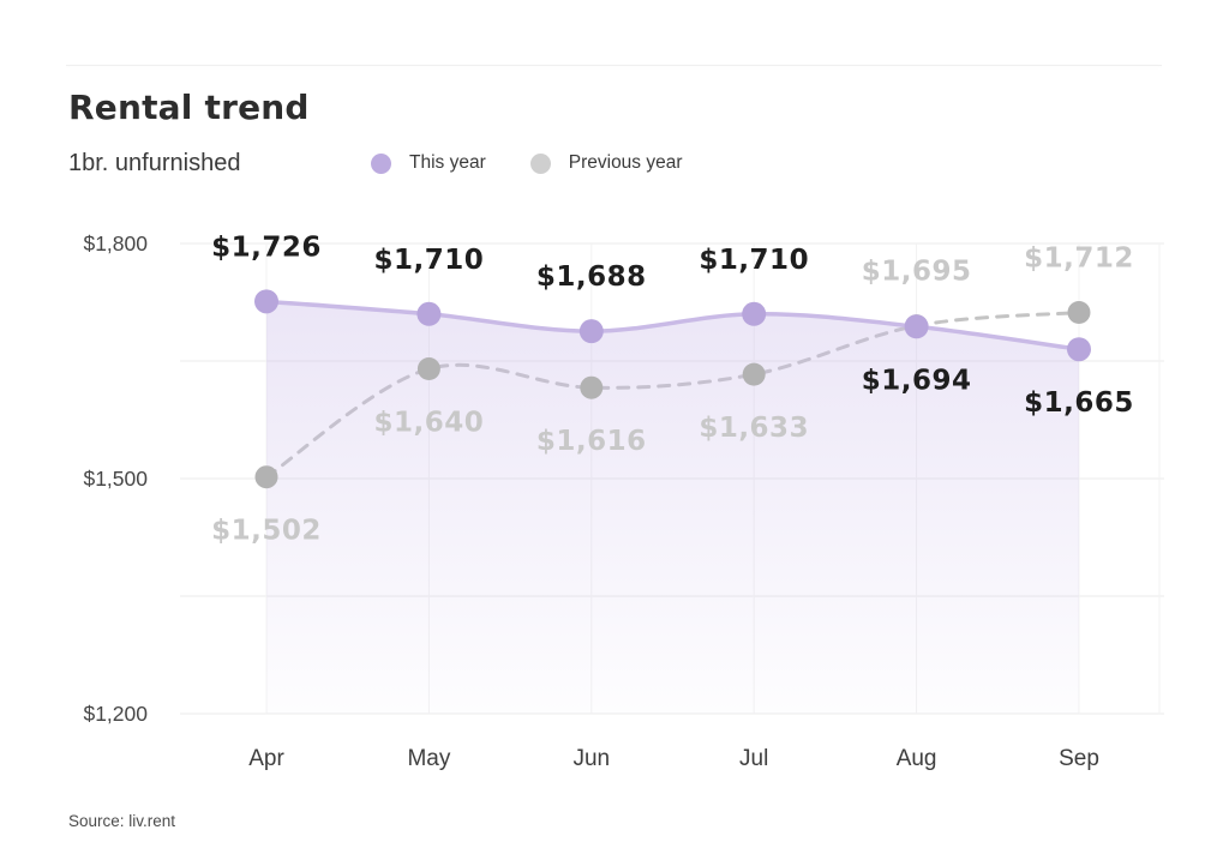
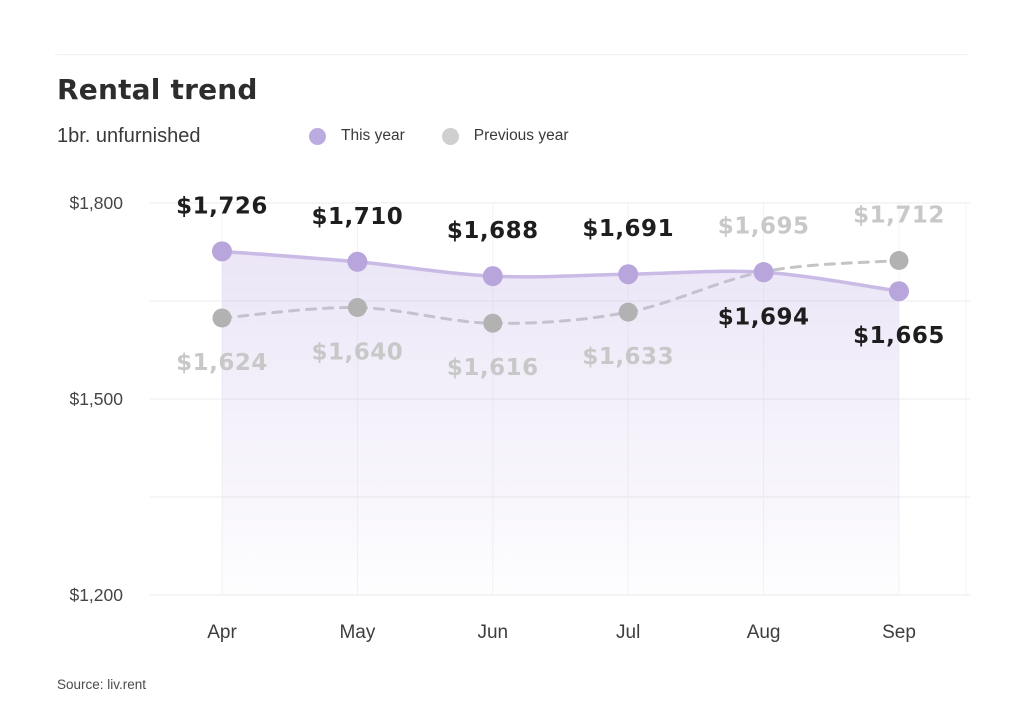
Previous year/Apr: $1,502 -> $1,624
This year/Jul: $1,710 -> $1,691
